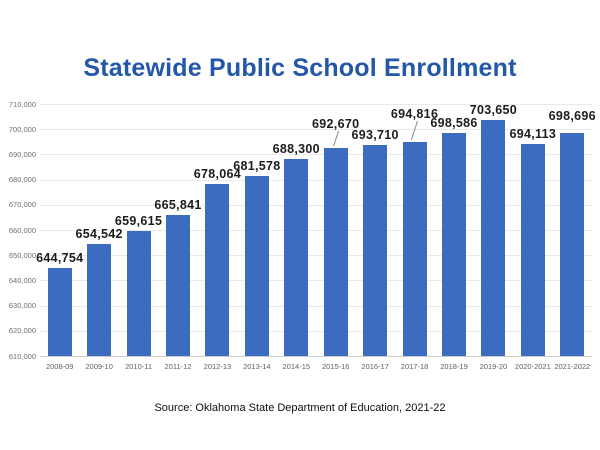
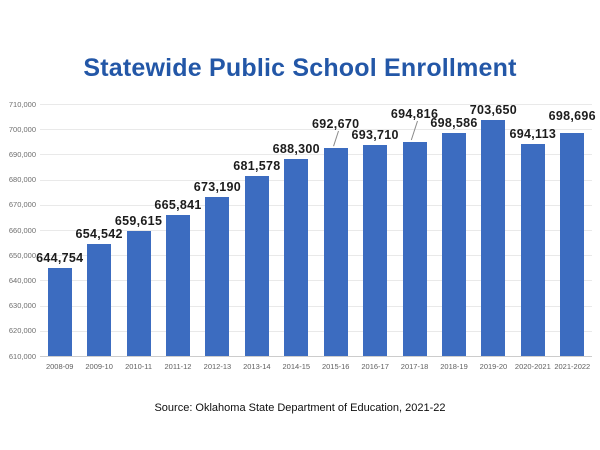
2012-13: 678,064 -> 673,190
